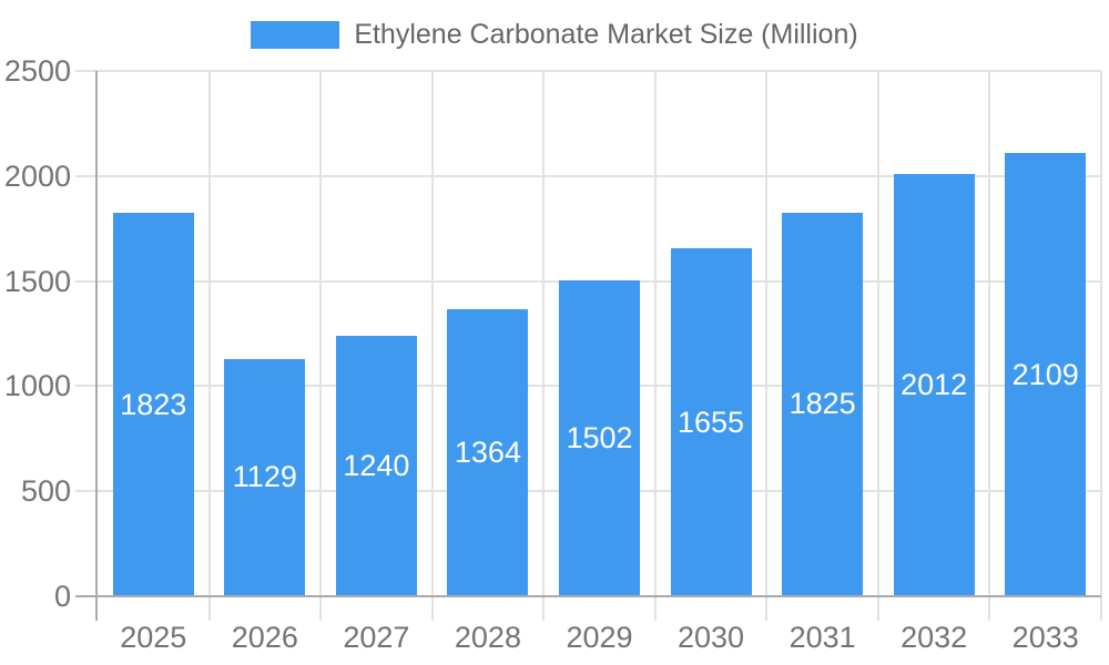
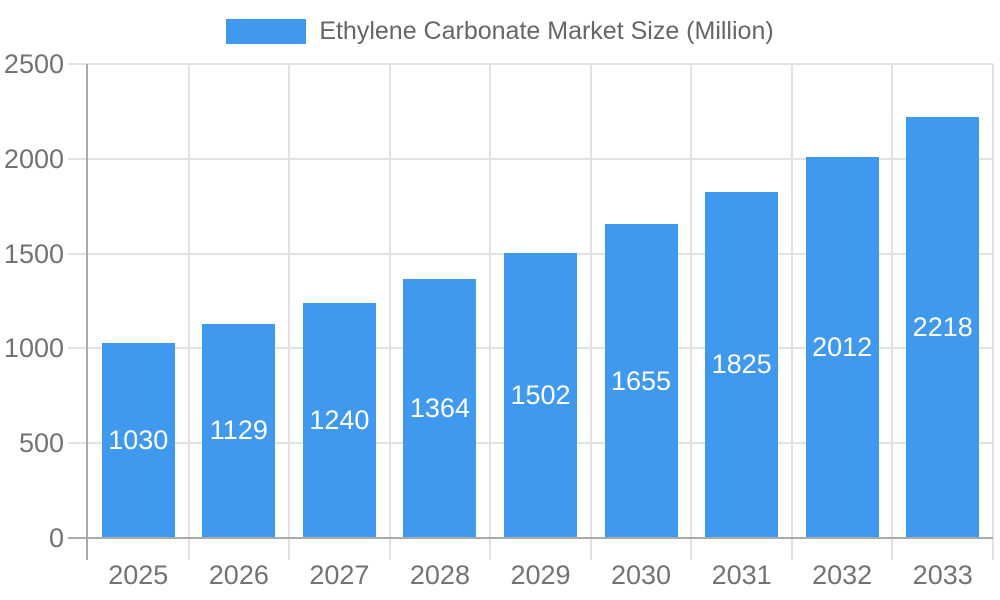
2025: 1823 -> 1030
2033: 2109 -> 2218
